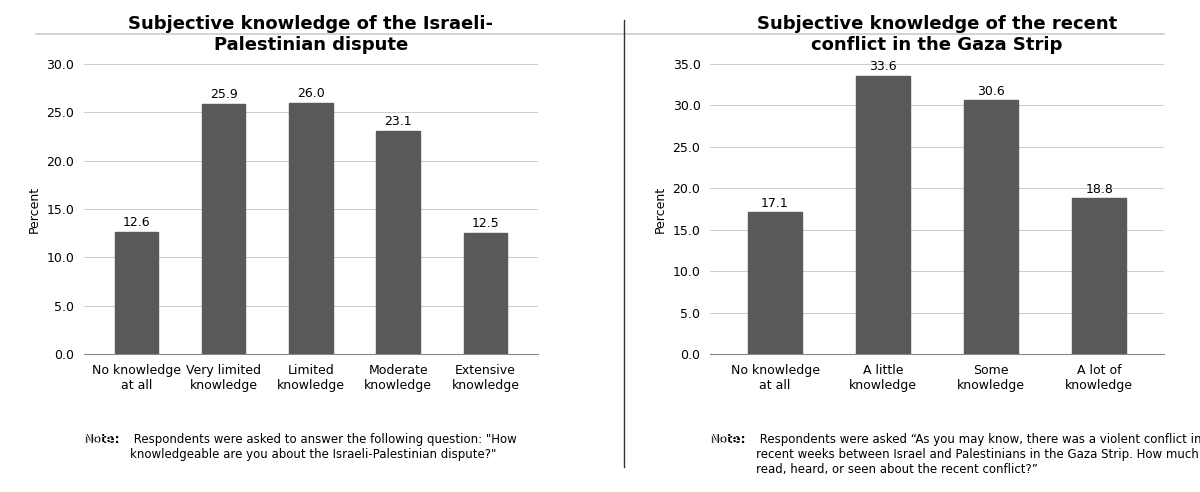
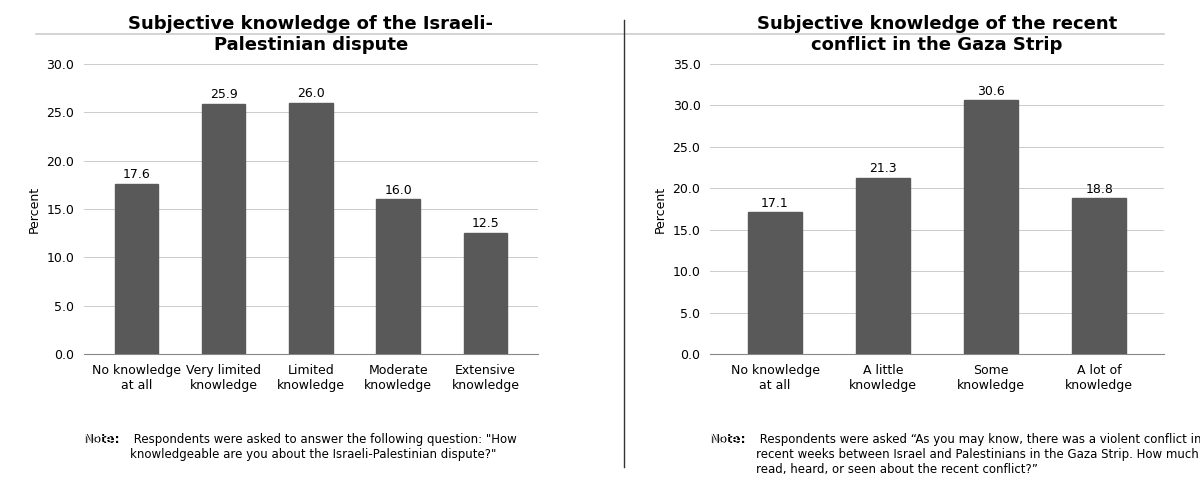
Subjective knowledge of the Israeli- Palestinian dispute/No knowledge at all: 12.6 -> 17.6
Subjective knowledge of the Israeli- Palestinian dispute/Moderate knowledge: 23.1 -> 16.0
A little knowledge: 33.6 -> 21.3
